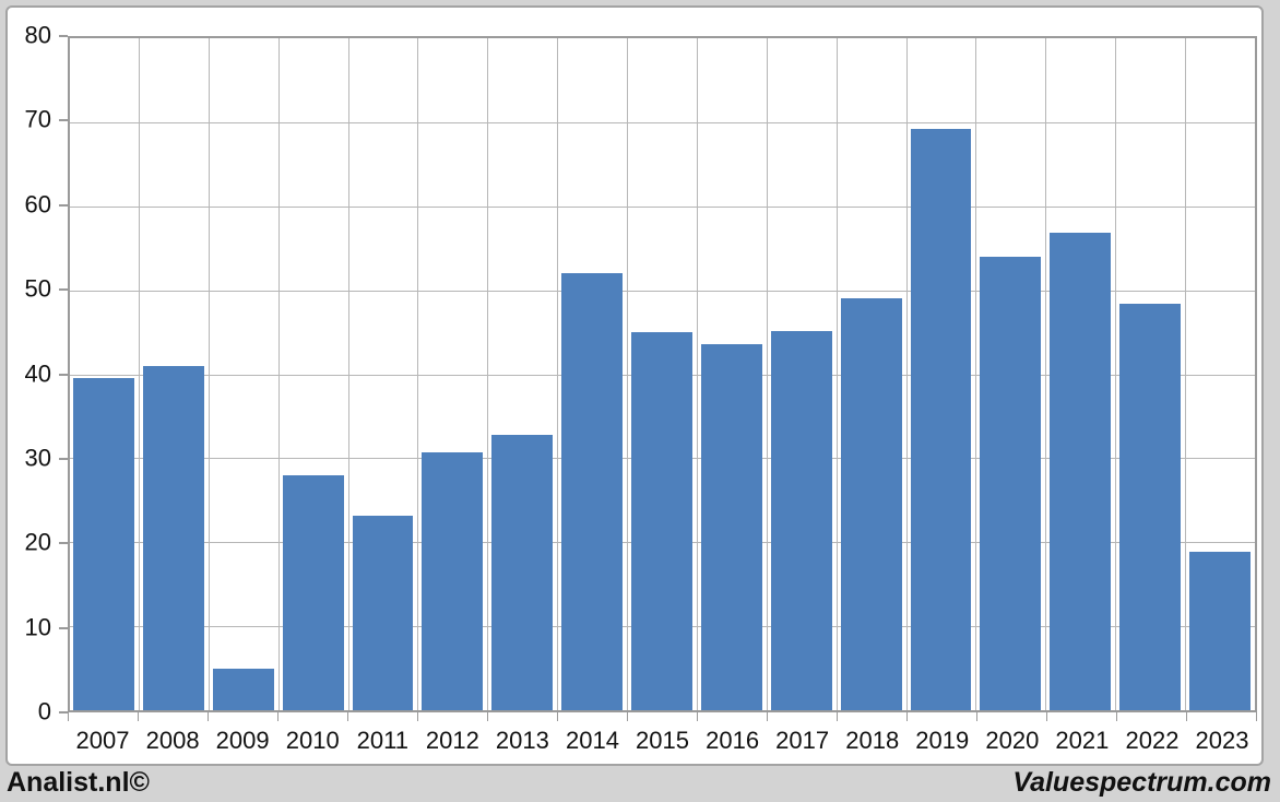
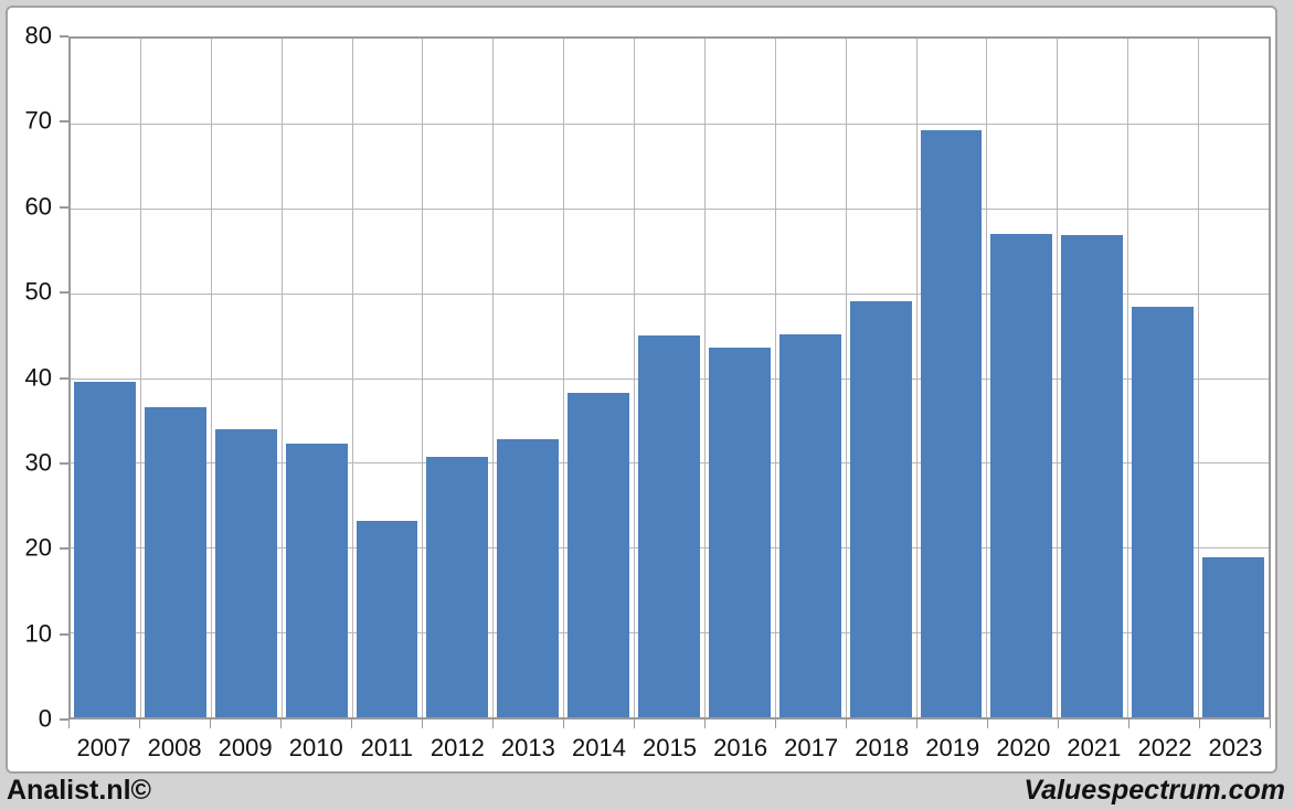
2008: 41 -> 36
2009: 5 -> 34
2010: 28 -> 32
2014: 52 -> 38
2020: 54 -> 57
